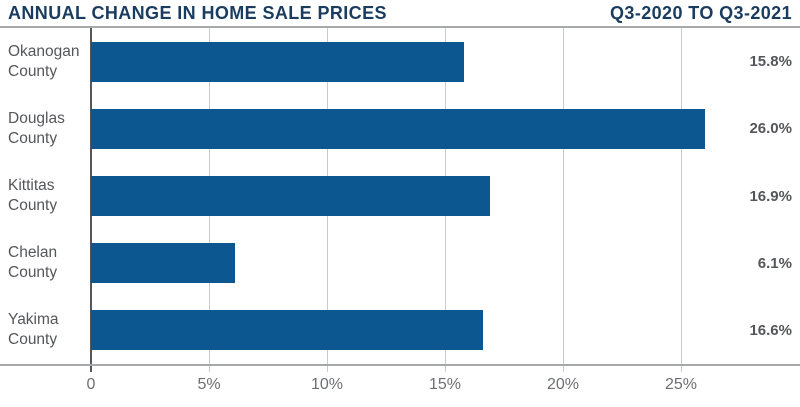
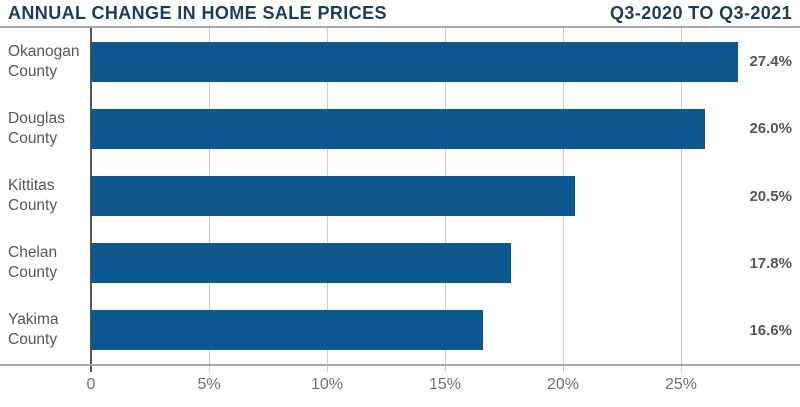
Okanogan County: 15.8% -> 27.4%
Kittitas County: 16.9% -> 20.5%
Chelan County: 6.1% -> 17.8%
